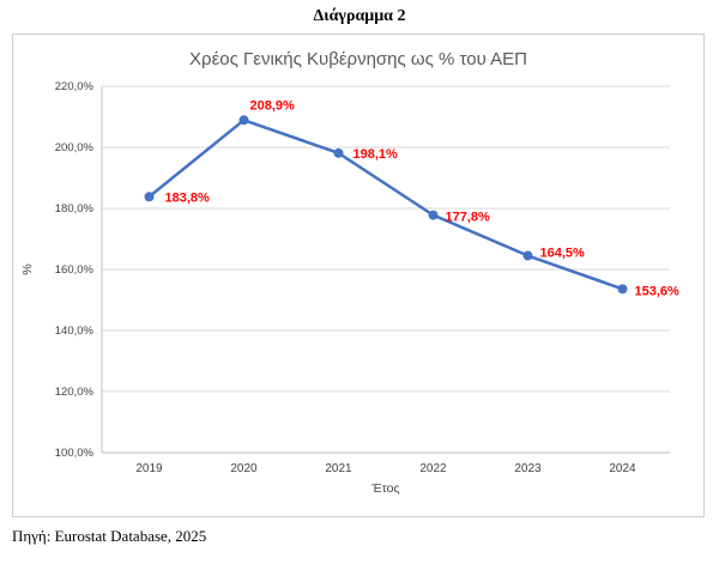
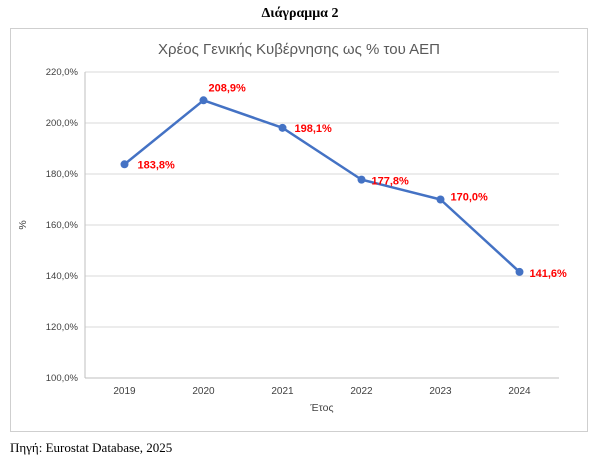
2023: 164,5% -> 170,0%
2024: 153,6% -> 141,6%
